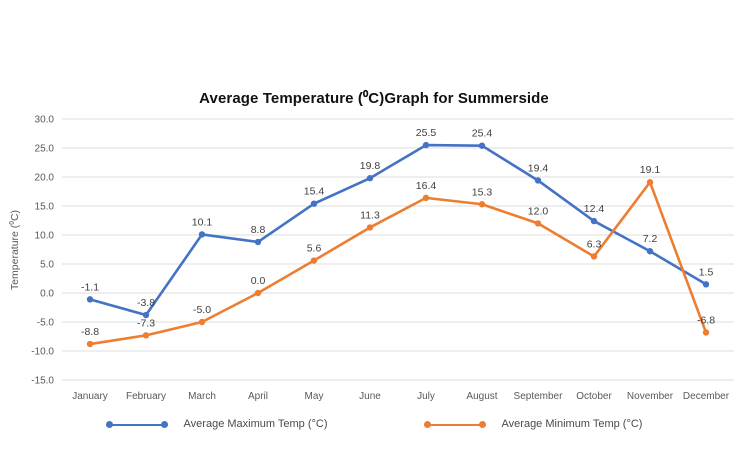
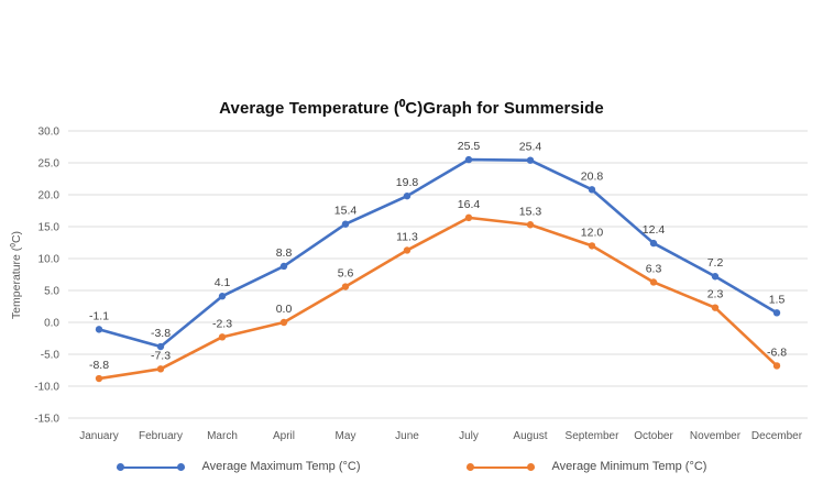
Average Maximum Temp (°C)/March: 10.1 -> 4.1
Average Minimum Temp (°C)/March: -5.0 -> -2.3
Average Maximum Temp (°C)/September: 19.4 -> 20.8
Average Minimum Temp (°C)/November: 19.1 -> 2.3
